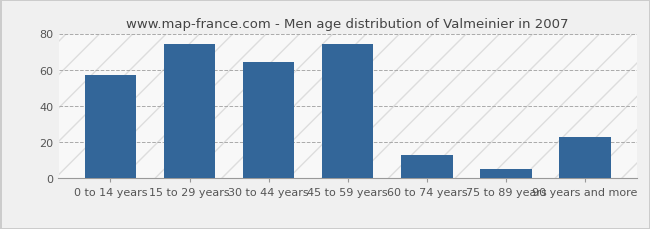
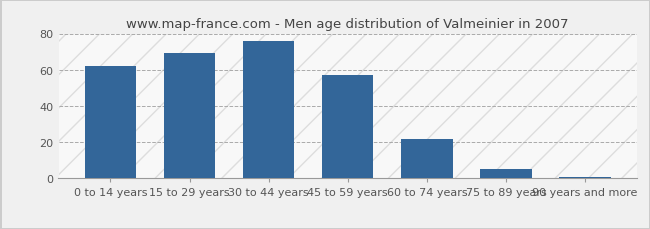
0 to 14 years: 57 -> 62
15 to 29 years: 74 -> 69
30 to 44 years: 64 -> 76
45 to 59 years: 74 -> 57
60 to 74 years: 13 -> 22
90 years and more: 23 -> 1
